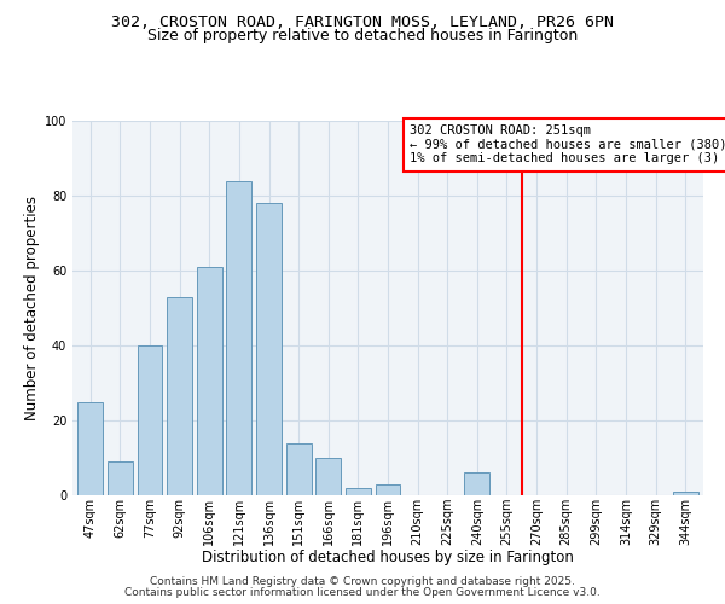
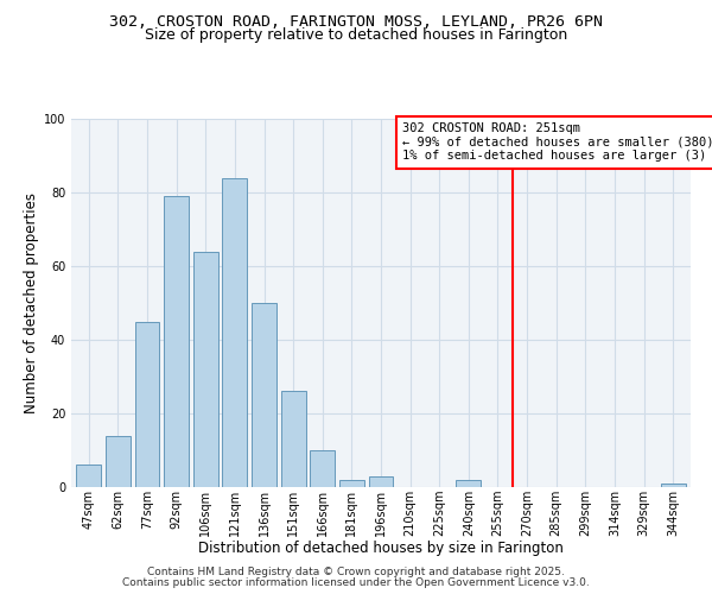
47sqm: 25 -> 6
62sqm: 9 -> 14
77sqm: 40 -> 45
92sqm: 53 -> 79
106sqm: 61 -> 64
136sqm: 78 -> 50
151sqm: 14 -> 26
240sqm: 6 -> 2
